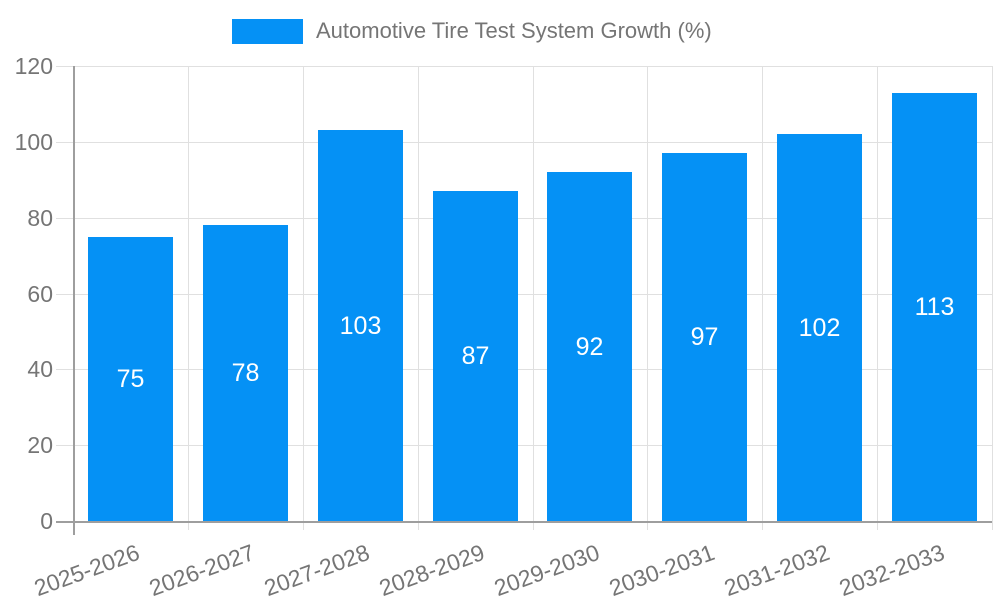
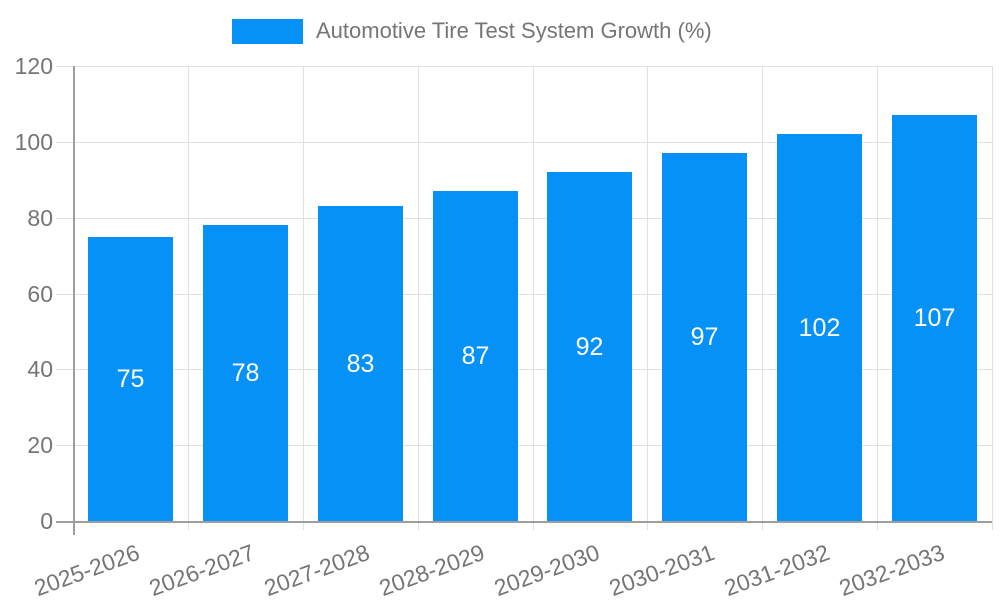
2027-2028: 103 -> 83
2032-2033: 113 -> 107
